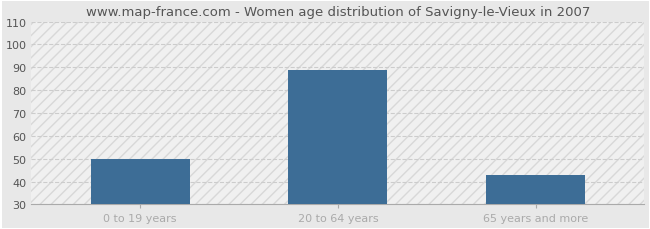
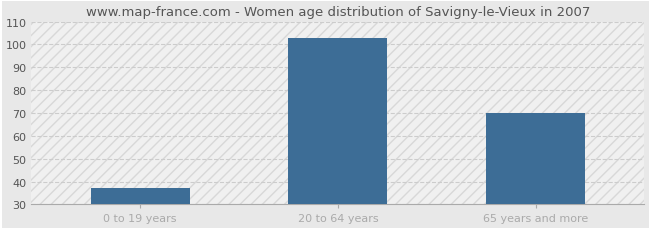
0 to 19 years: 50 -> 37
20 to 64 years: 89 -> 103
65 years and more: 43 -> 70
